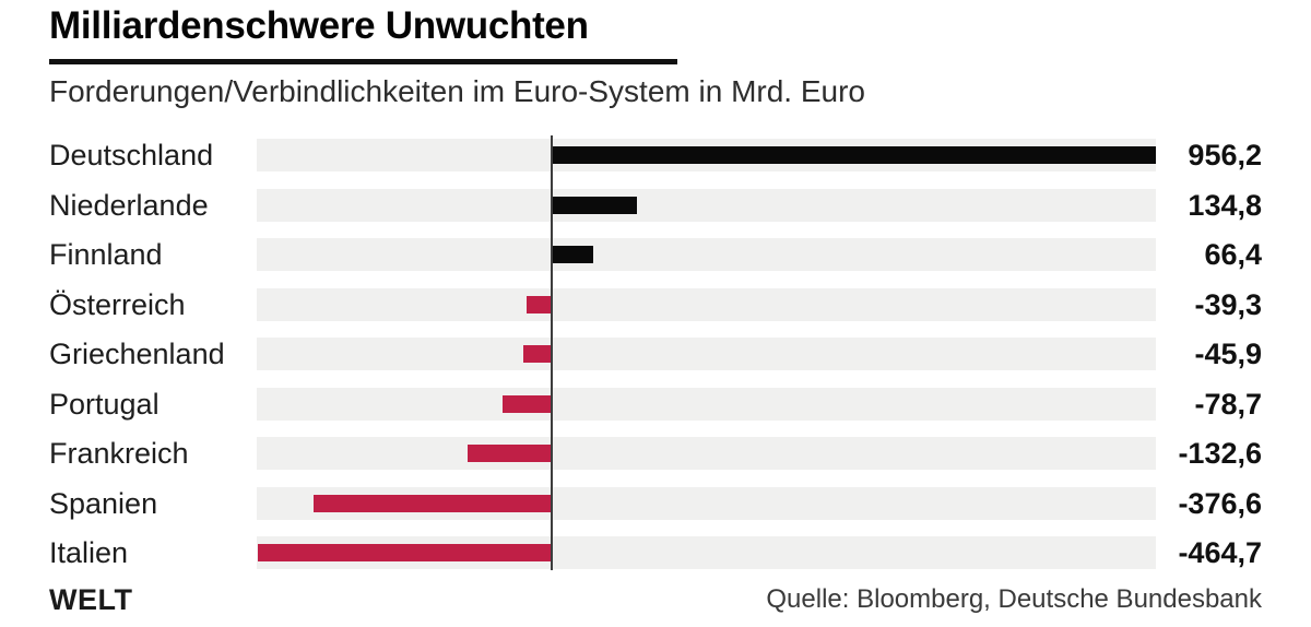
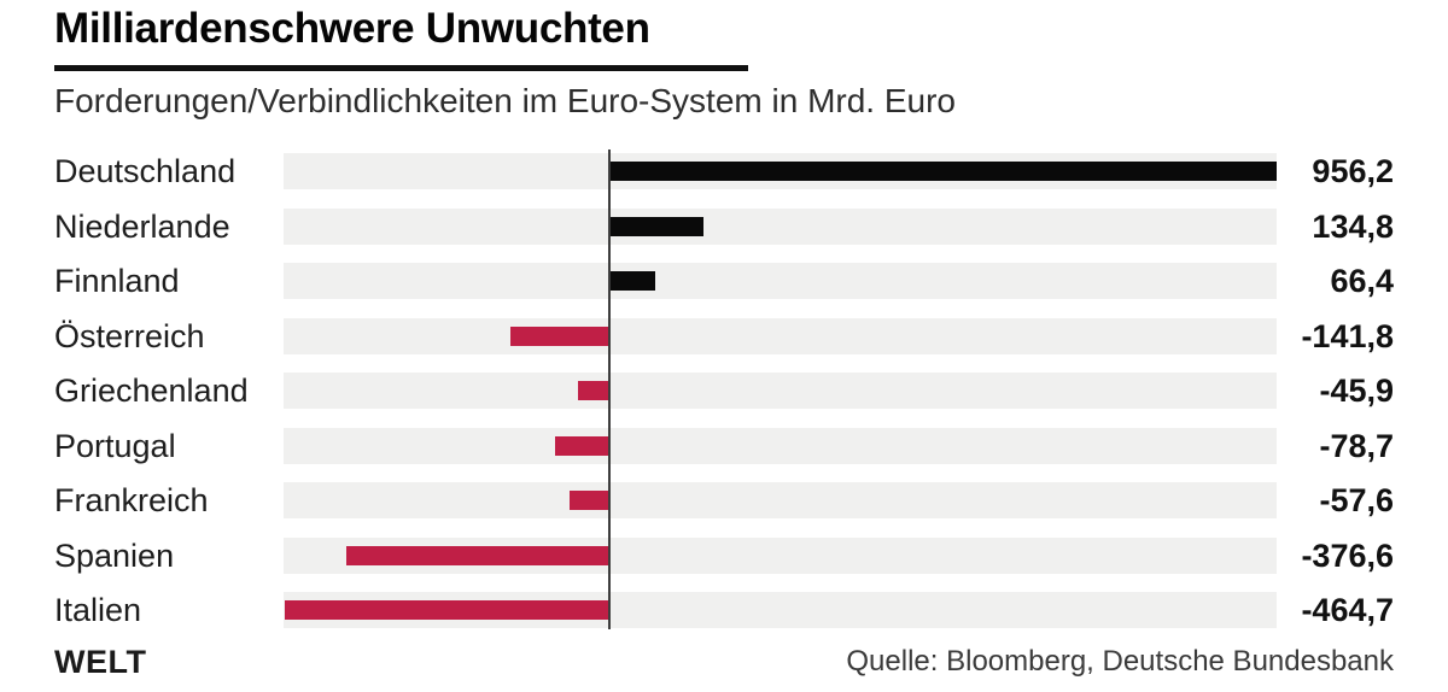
Österreich: -39,3 -> -141,8
Frankreich: -132,6 -> -57,6
